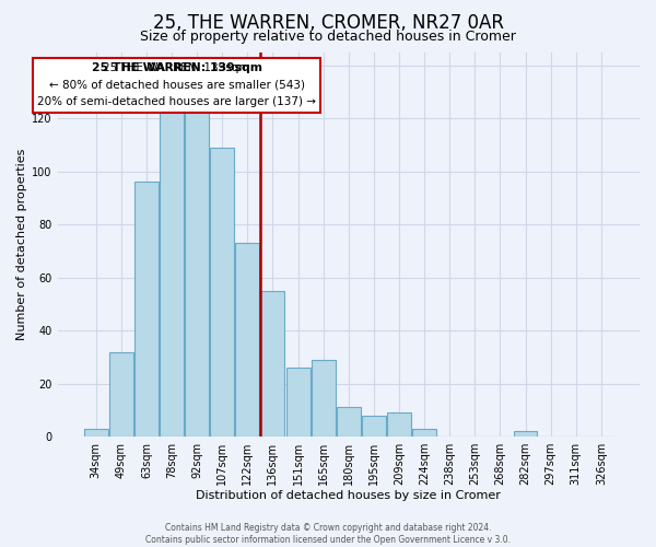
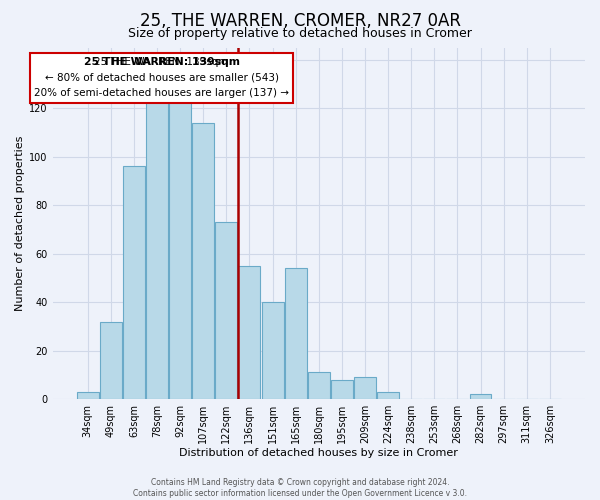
107sqm: 109 -> 114
151sqm: 26 -> 40
165sqm: 29 -> 54
